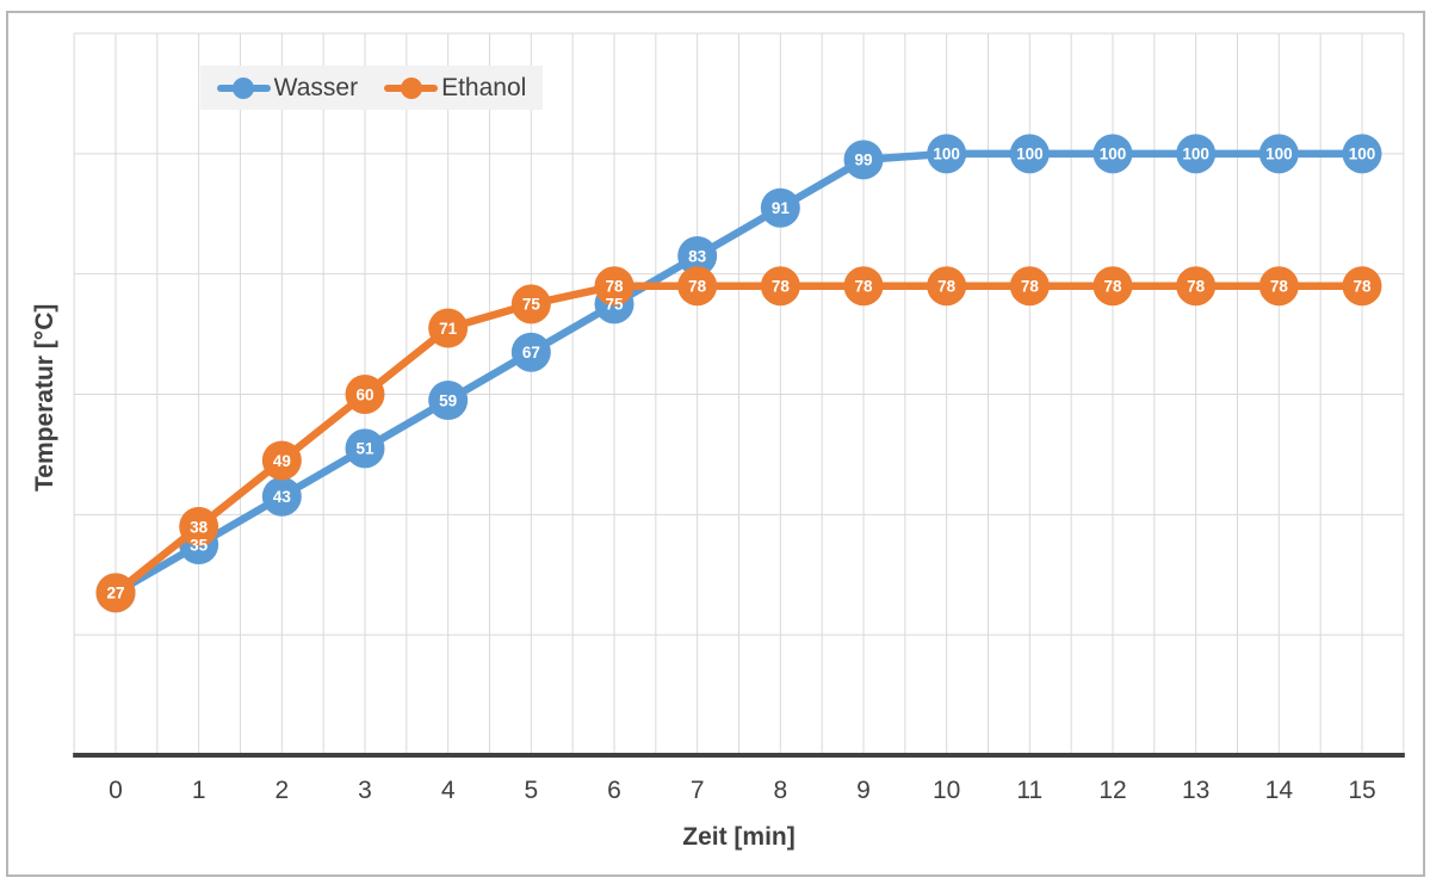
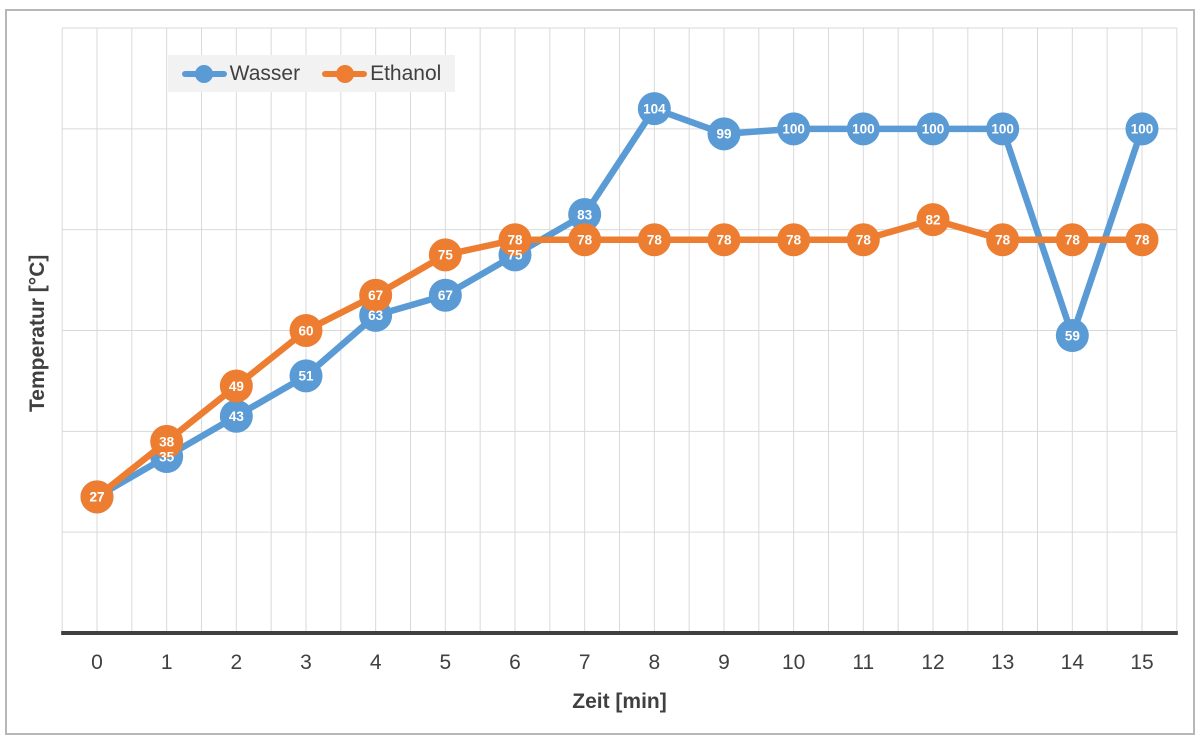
Wasser/4: 59 -> 63
Ethanol/4: 71 -> 67
Wasser/8: 91 -> 104
Ethanol/12: 78 -> 82
Wasser/14: 100 -> 59
